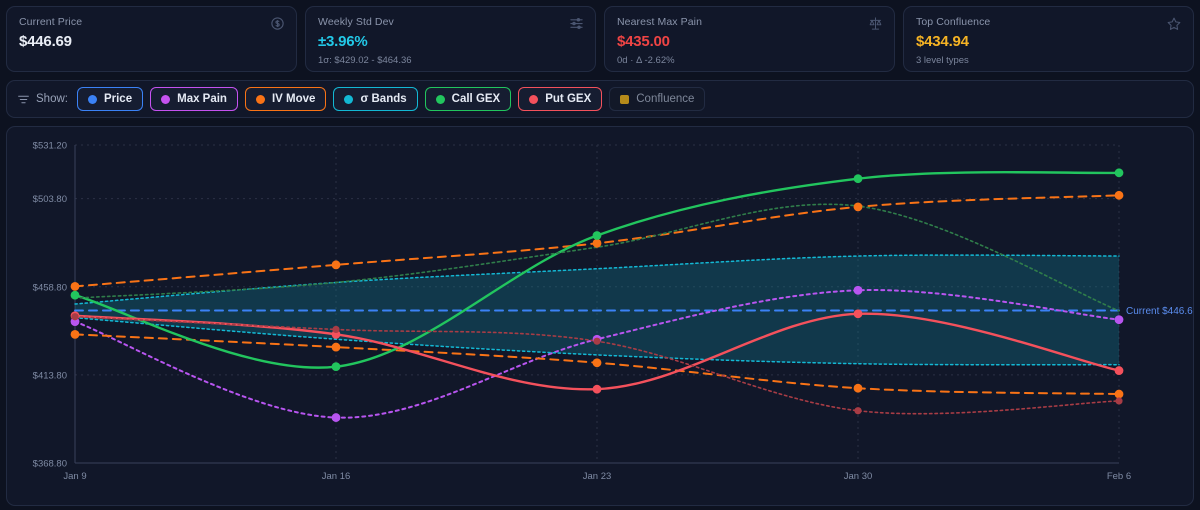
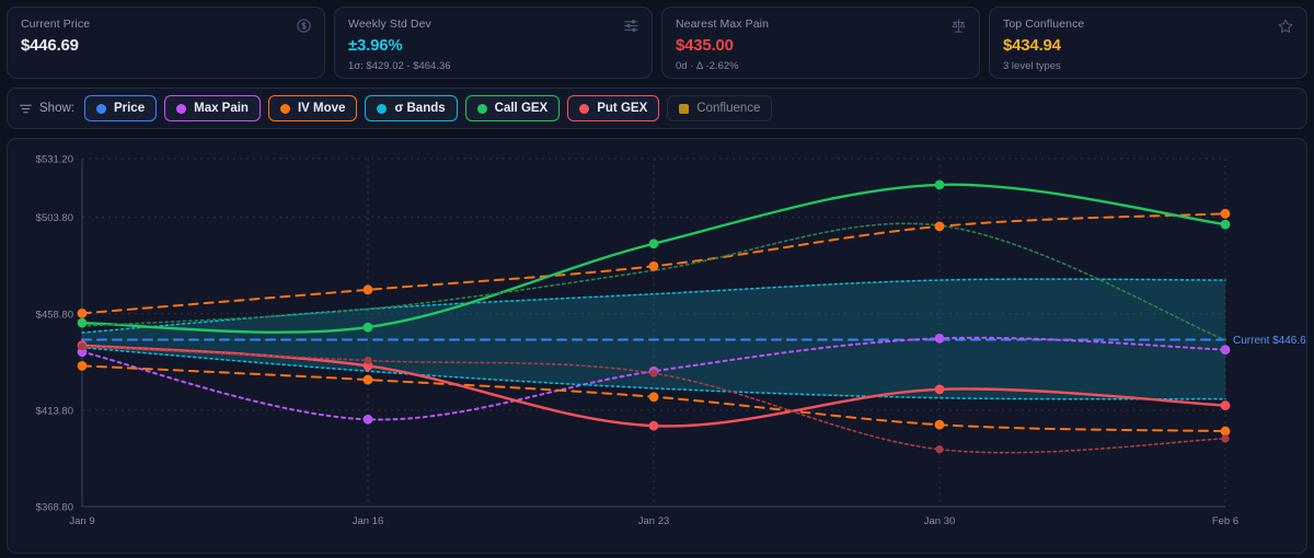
Max Pain/Jan 16: $392 -> $410
Call GEX/Jan 16: $418 -> $452
Call GEX/Jan 23: $485 -> $492
Max Pain/Jan 30: $457 -> $447
Call GEX/Jan 30: $514 -> $519
Put GEX/Jan 30: $445 -> $424
Call GEX/Feb 6: $517 -> $500
